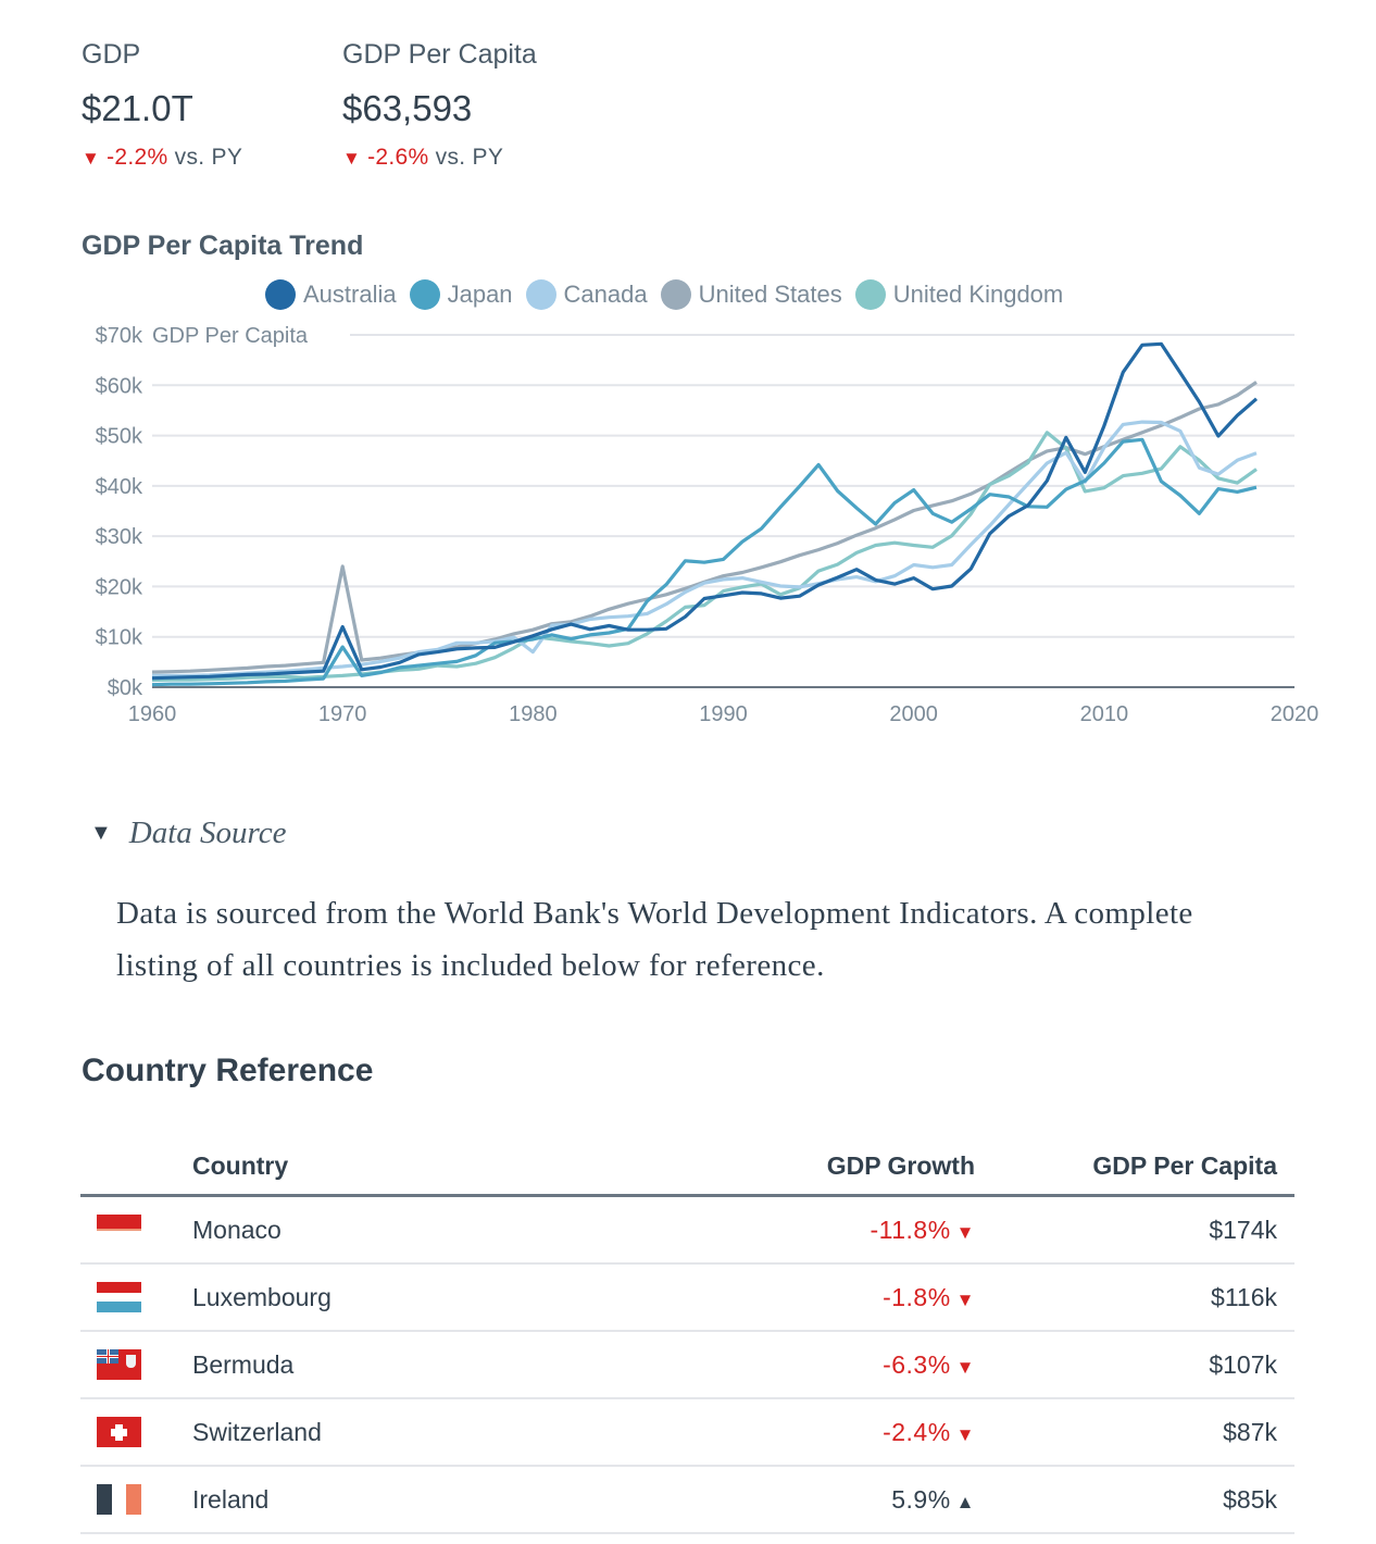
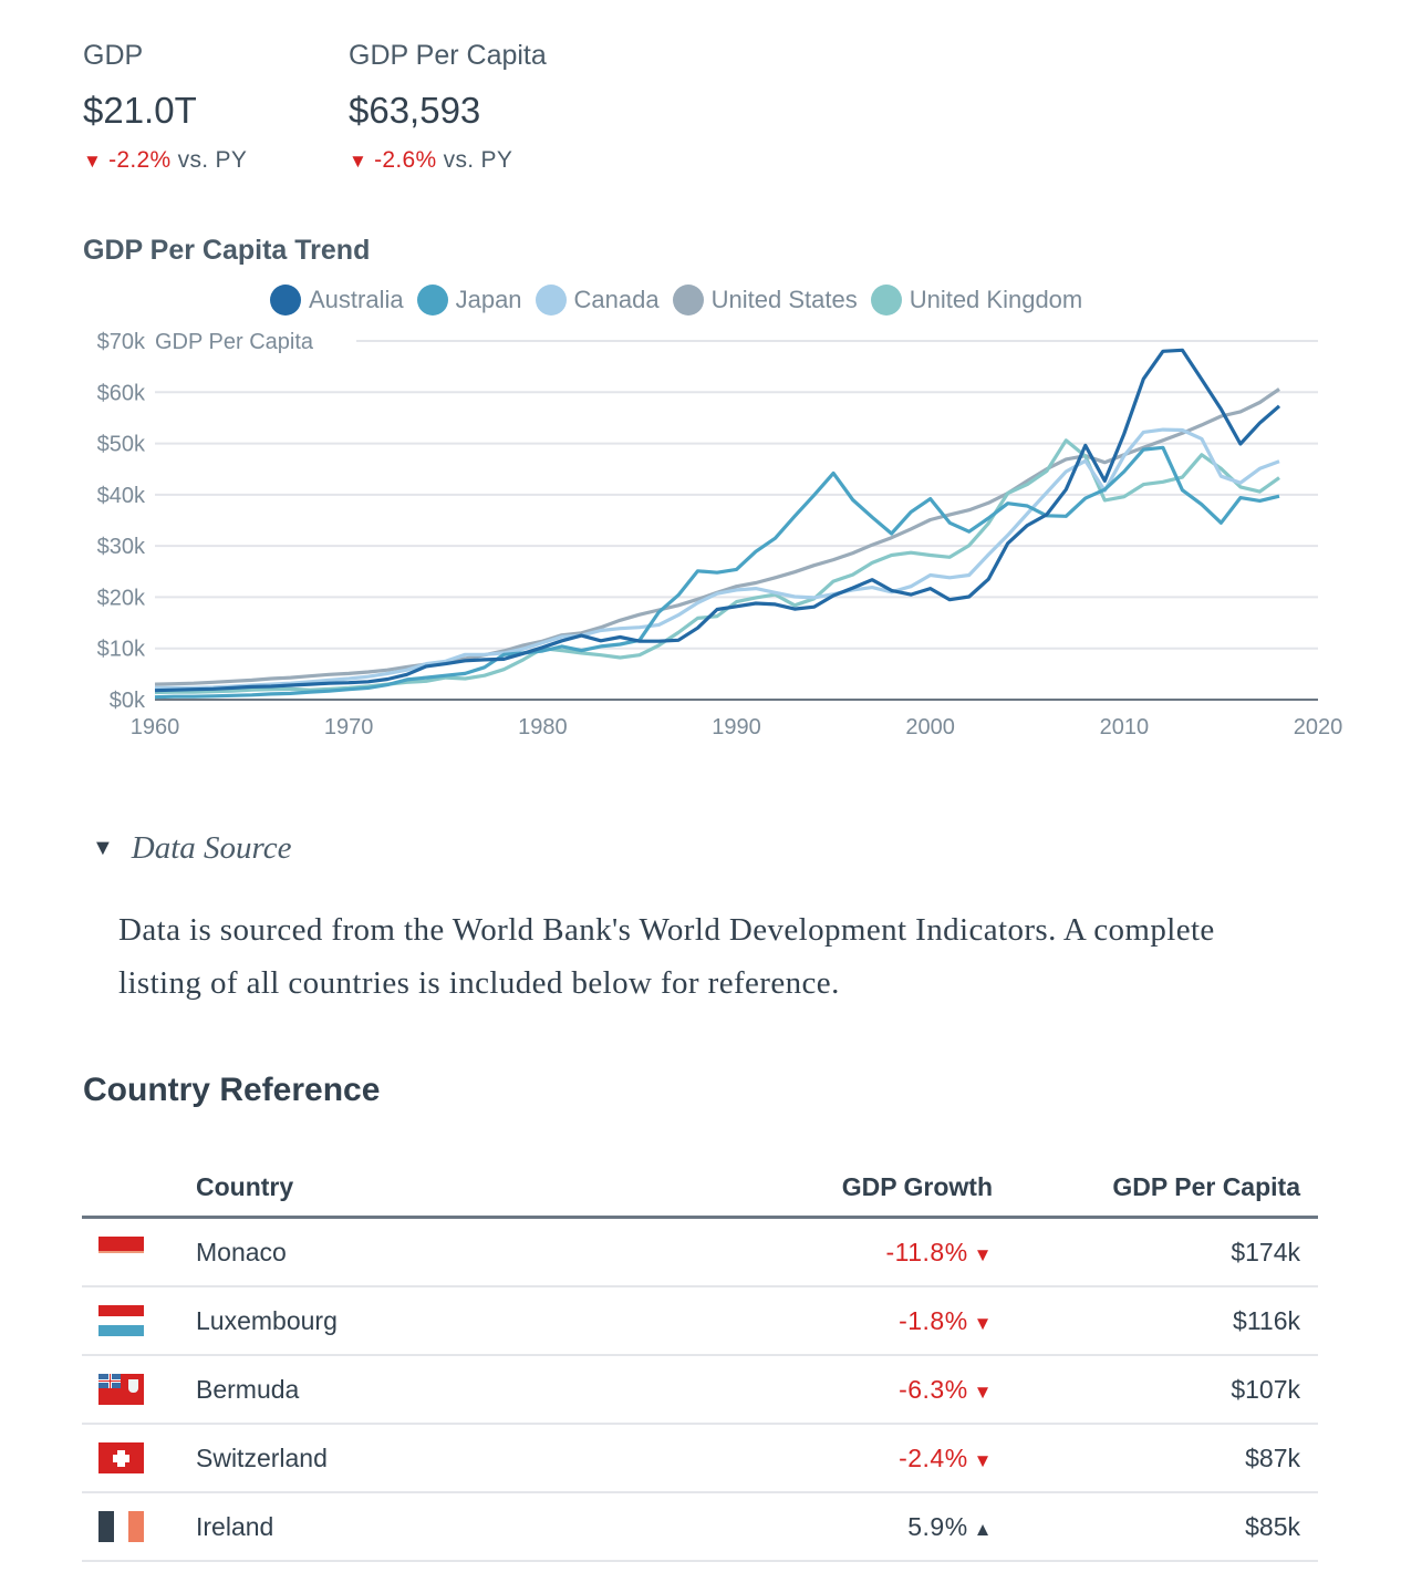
Australia/1970: $12k -> $3k
Japan/1970: $8k -> $2k
United States/1970: $24k -> $5k
Canada/1980: $7k -> $11k
